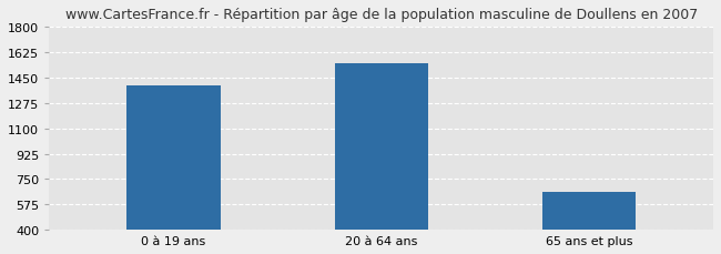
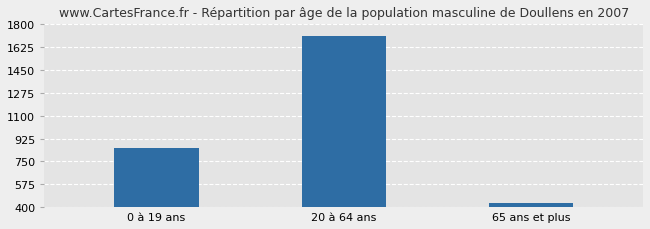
0 à 19 ans: 1400 -> 860
20 à 64 ans: 1550 -> 1710
65 ans et plus: 660 -> 430
